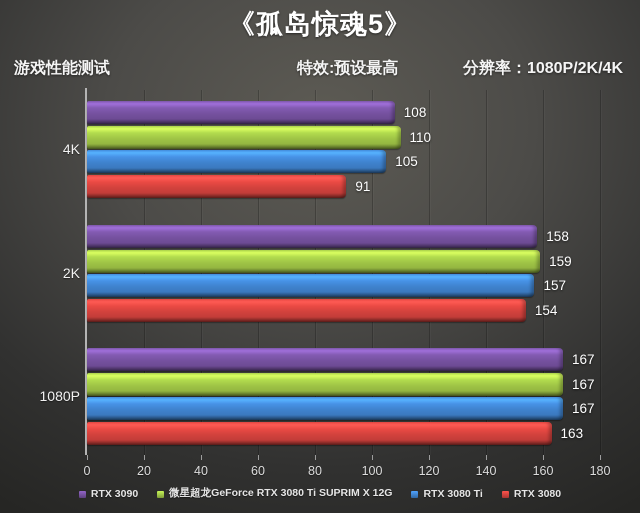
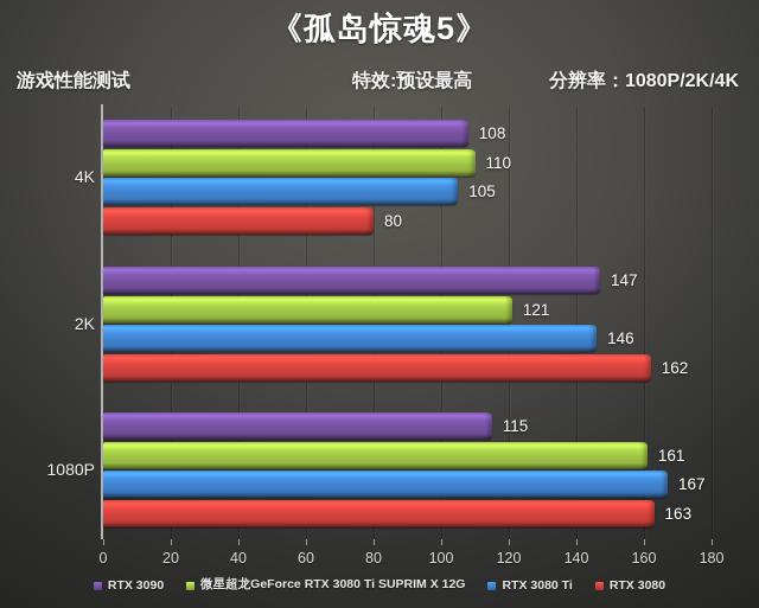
RTX 3080/4K: 91 -> 80
RTX 3090/2K: 158 -> 147
微星超龙GeForce RTX 3080 Ti SUPRIM X 12G/2K: 159 -> 121
RTX 3080 Ti/2K: 157 -> 146
RTX 3080/2K: 154 -> 162
RTX 3090/1080P: 167 -> 115
微星超龙GeForce RTX 3080 Ti SUPRIM X 12G/1080P: 167 -> 161
